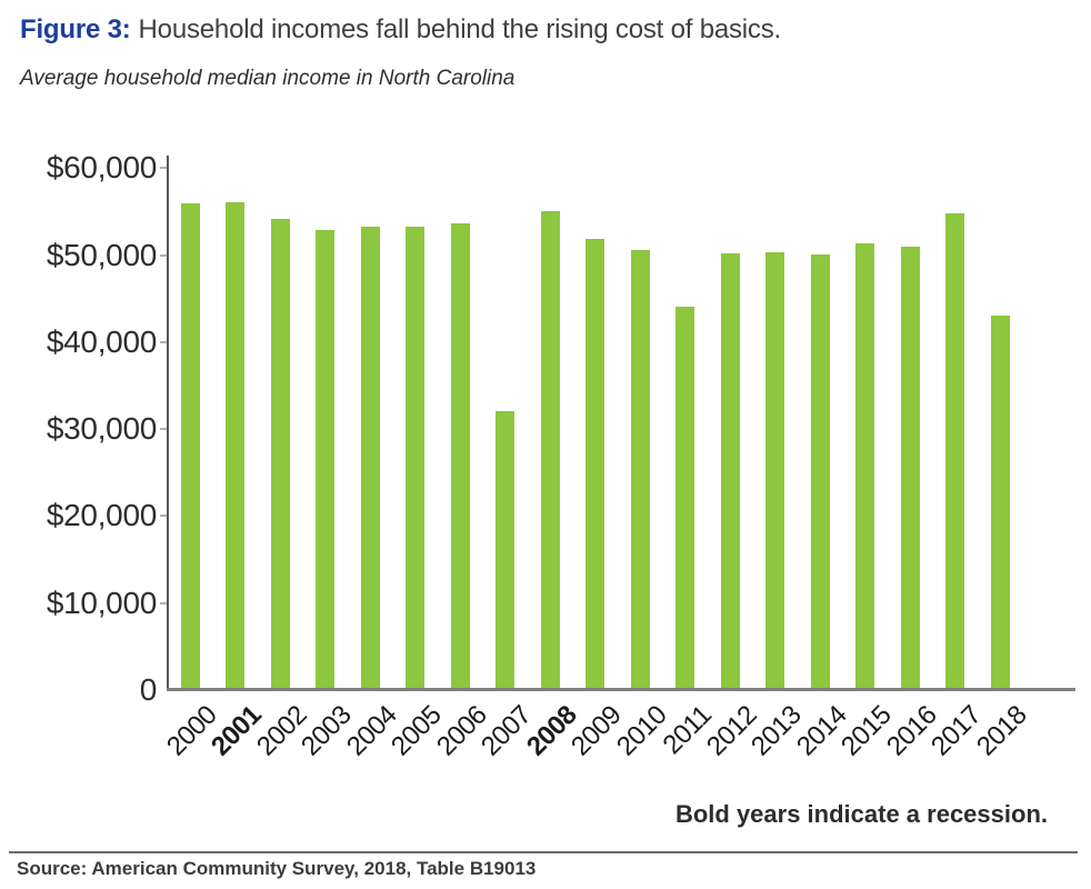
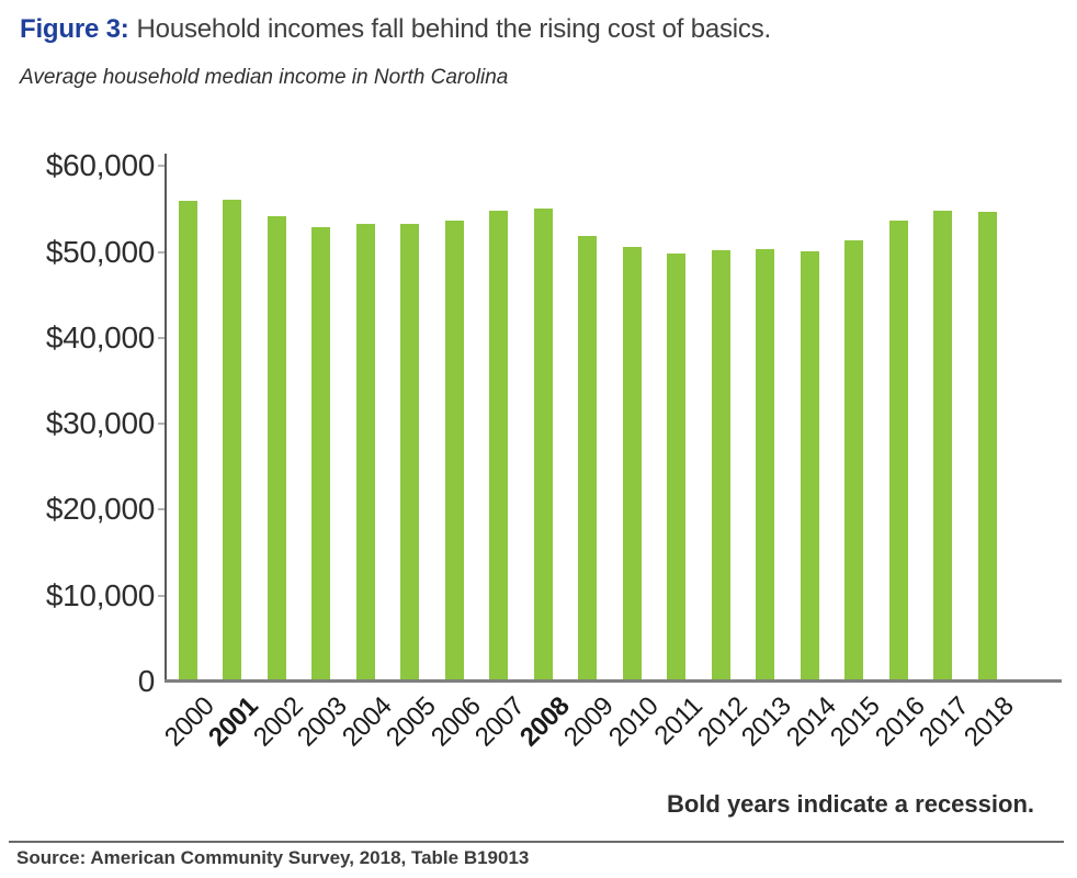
2007: $32000 -> $55000
2011: $44000 -> $50000
2016: $51000 -> $54000
2018: $43000 -> $55000
